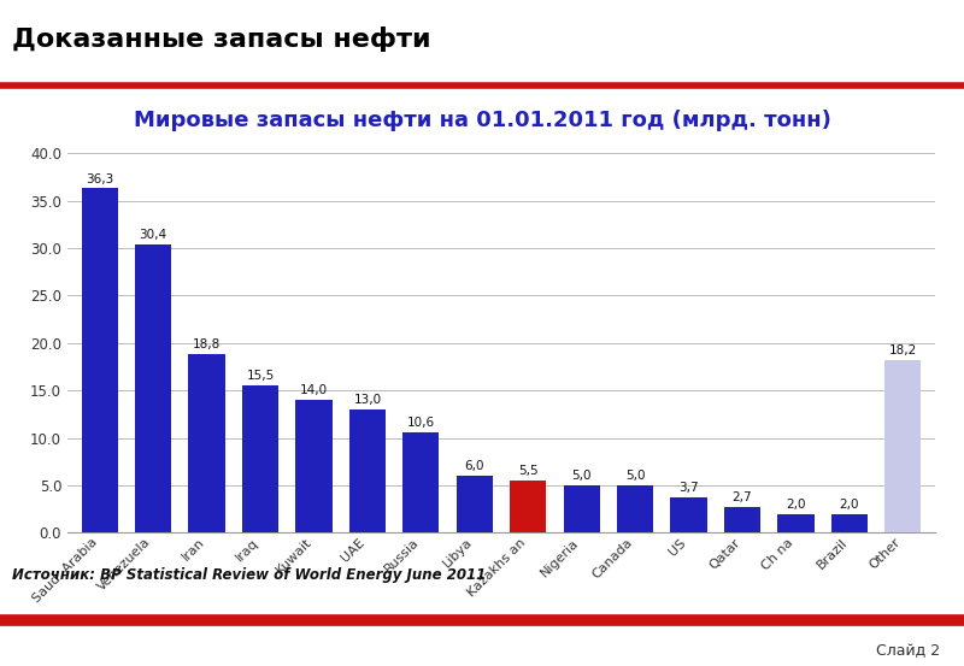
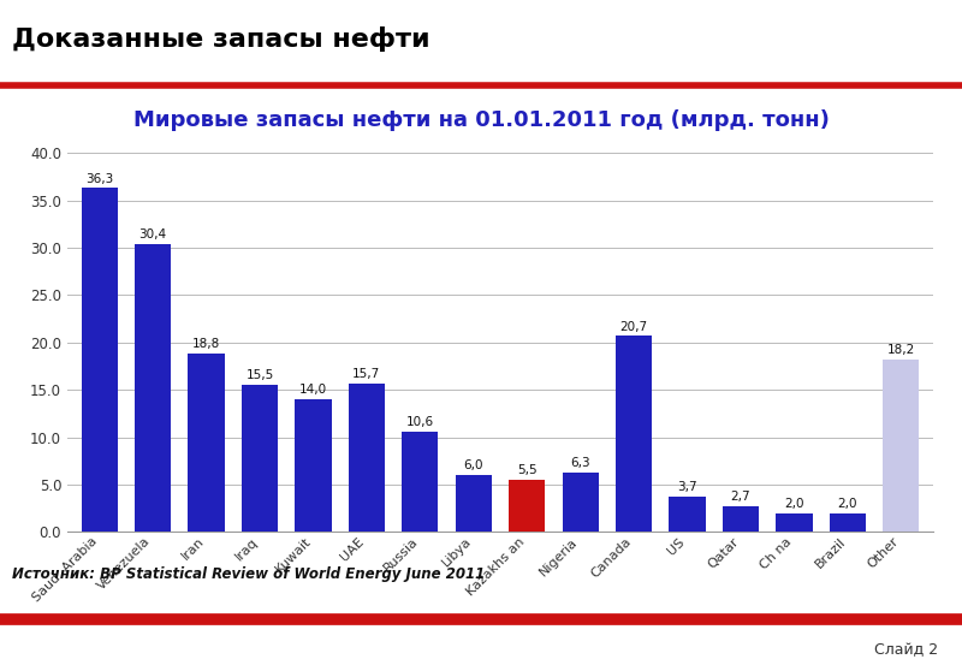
UAE: 13,0 -> 15,7
Nigeria: 5,0 -> 6,3
Canada: 5,0 -> 20,7
